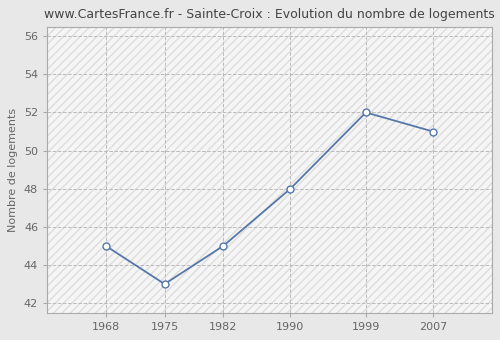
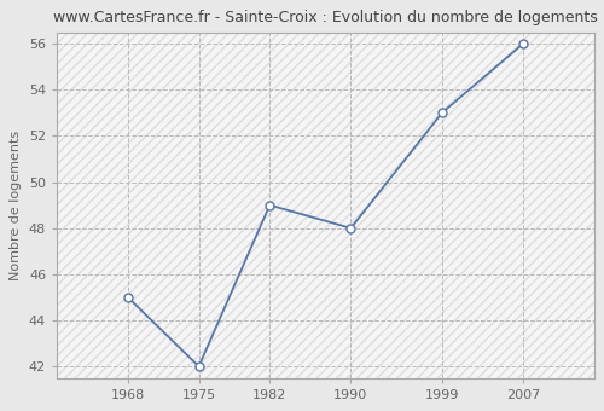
1975: 43 -> 42
1982: 45 -> 49
1999: 52 -> 53
2007: 51 -> 56
